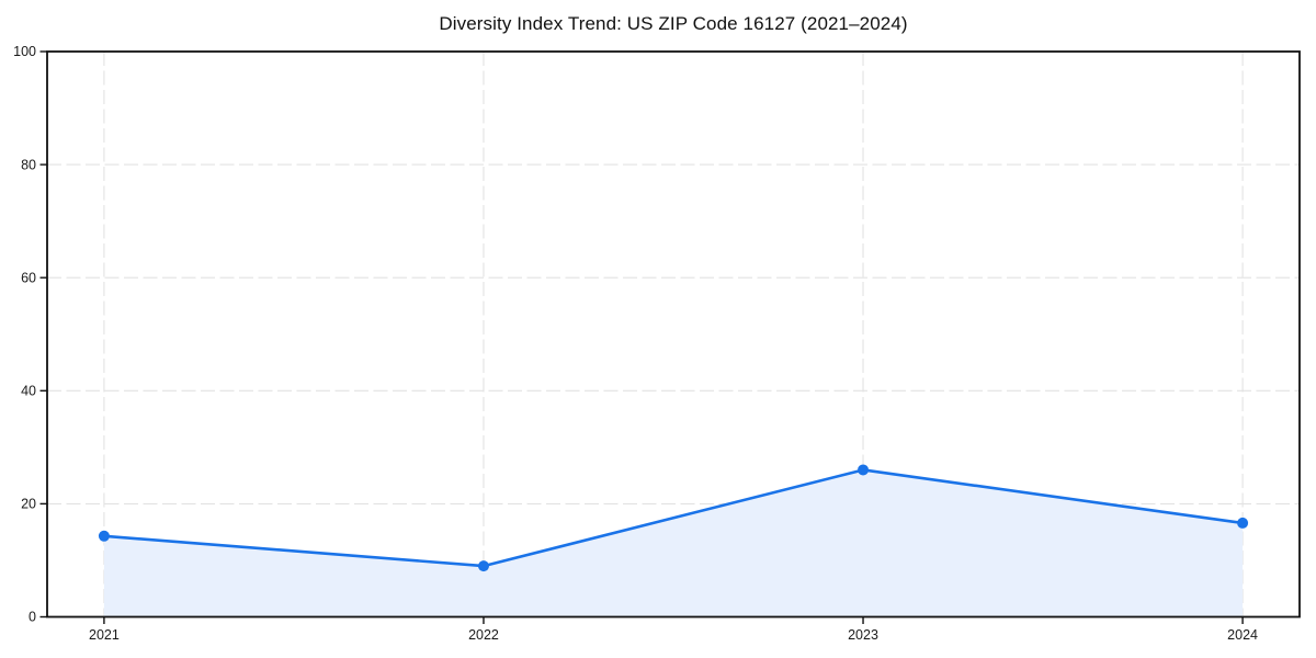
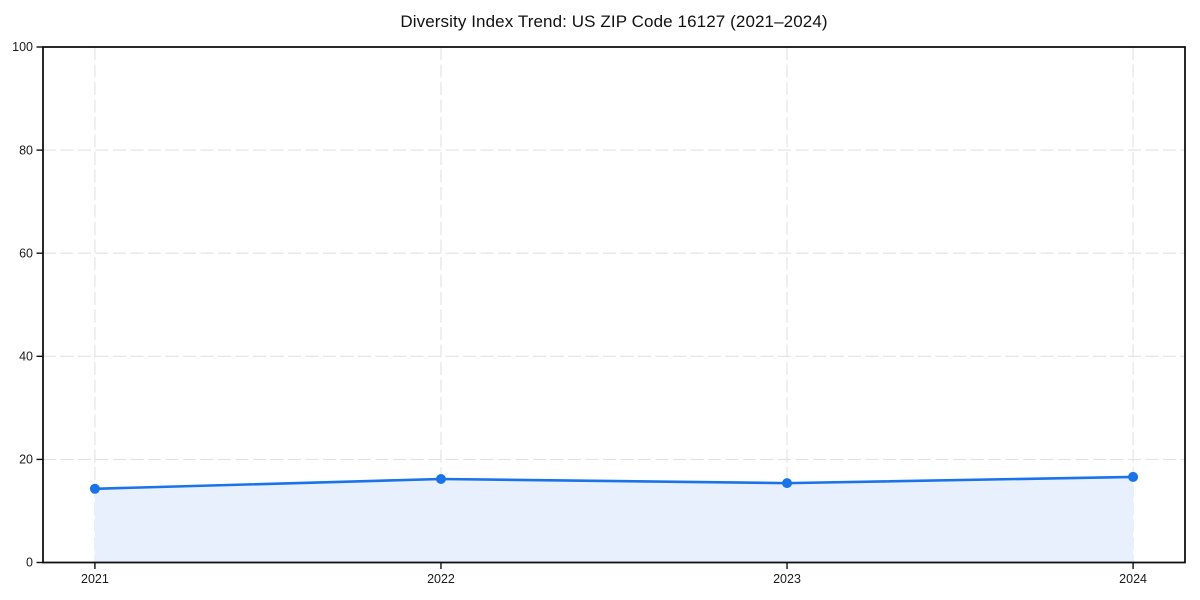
2022: 9 -> 16
2023: 26 -> 15
